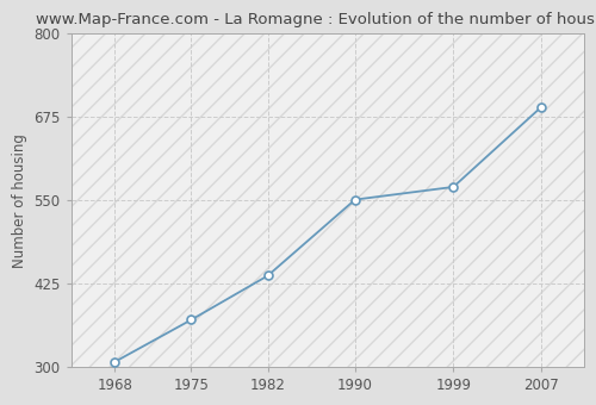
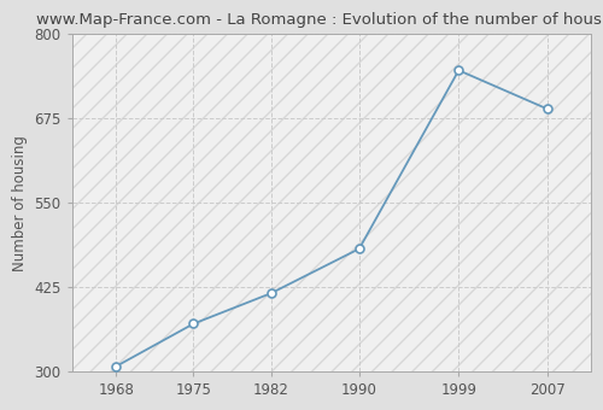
1982: 437 -> 416
1990: 551 -> 482
1999: 570 -> 746
